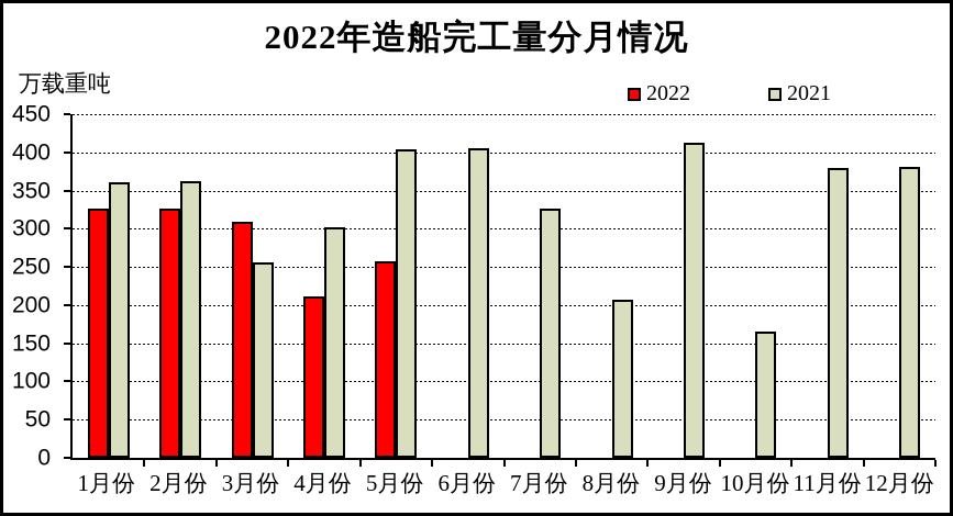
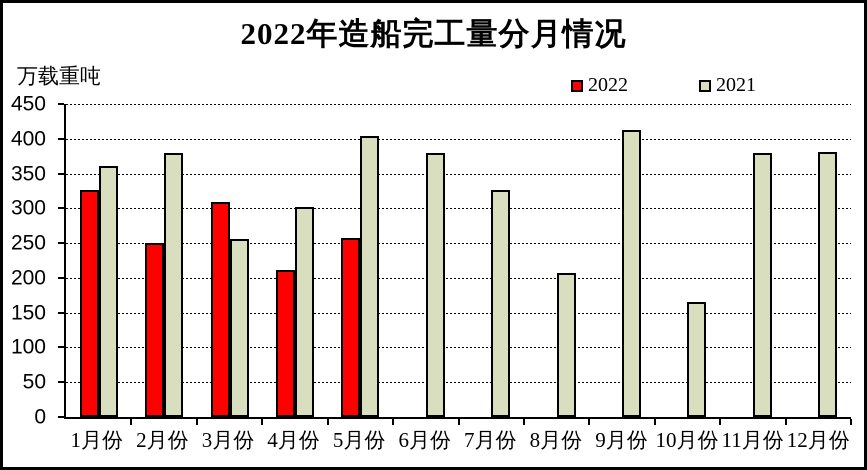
2022/2月份: 330 -> 250
2021/2月份: 360 -> 380
2021/6月份: 400 -> 380
